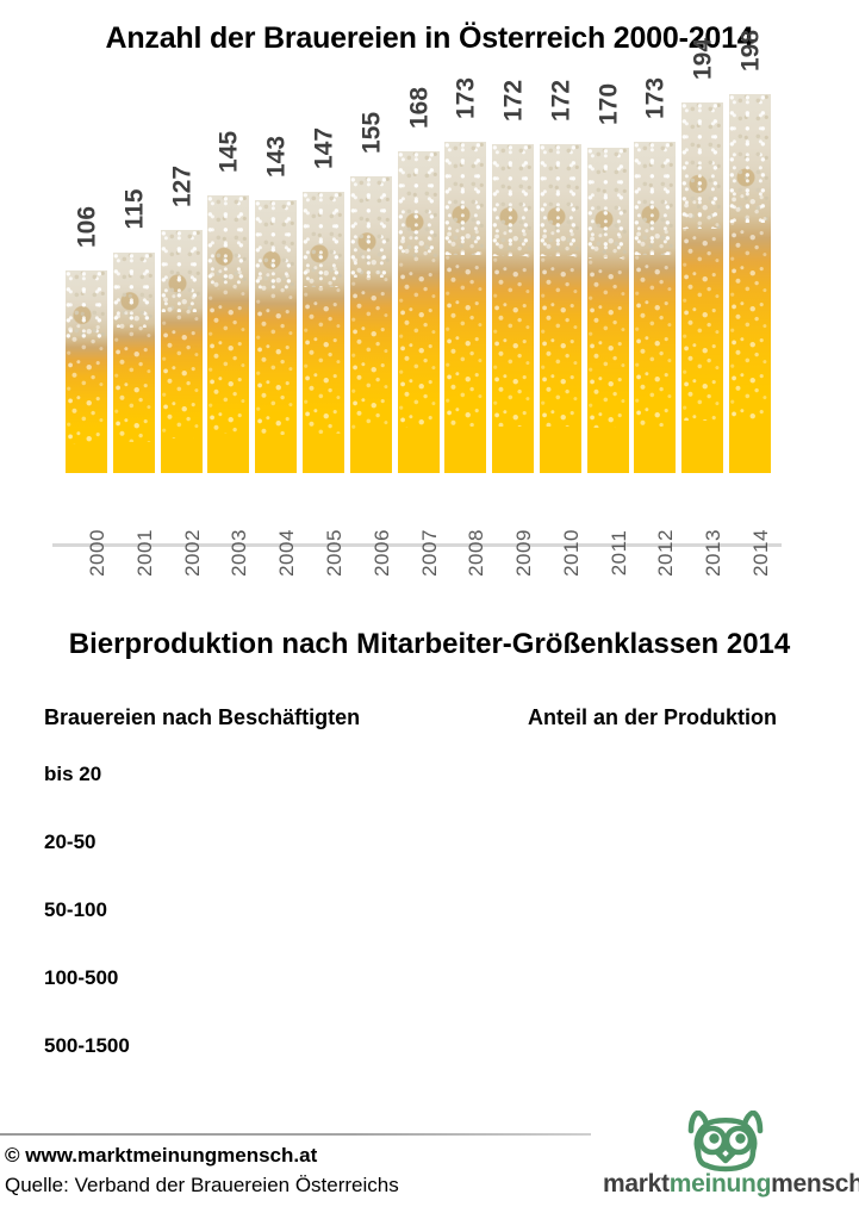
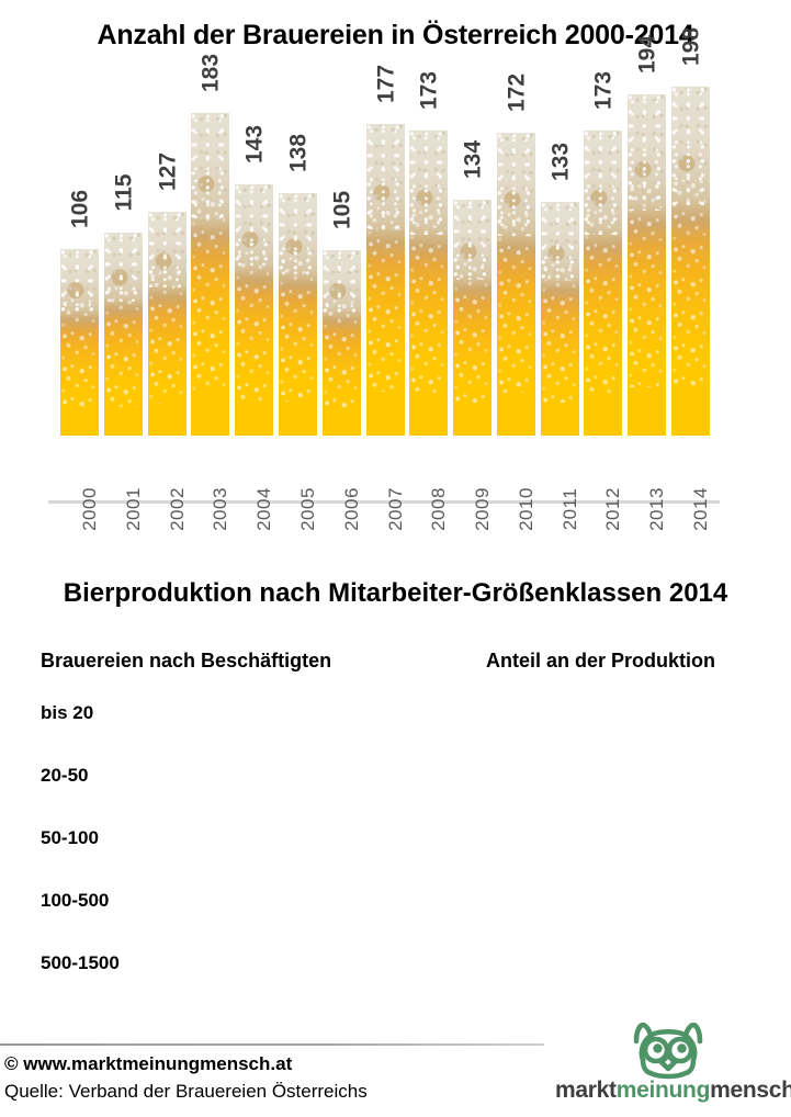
2003: 145 -> 183
2005: 147 -> 138
2006: 155 -> 105
2007: 168 -> 177
2009: 172 -> 134
2011: 170 -> 133
